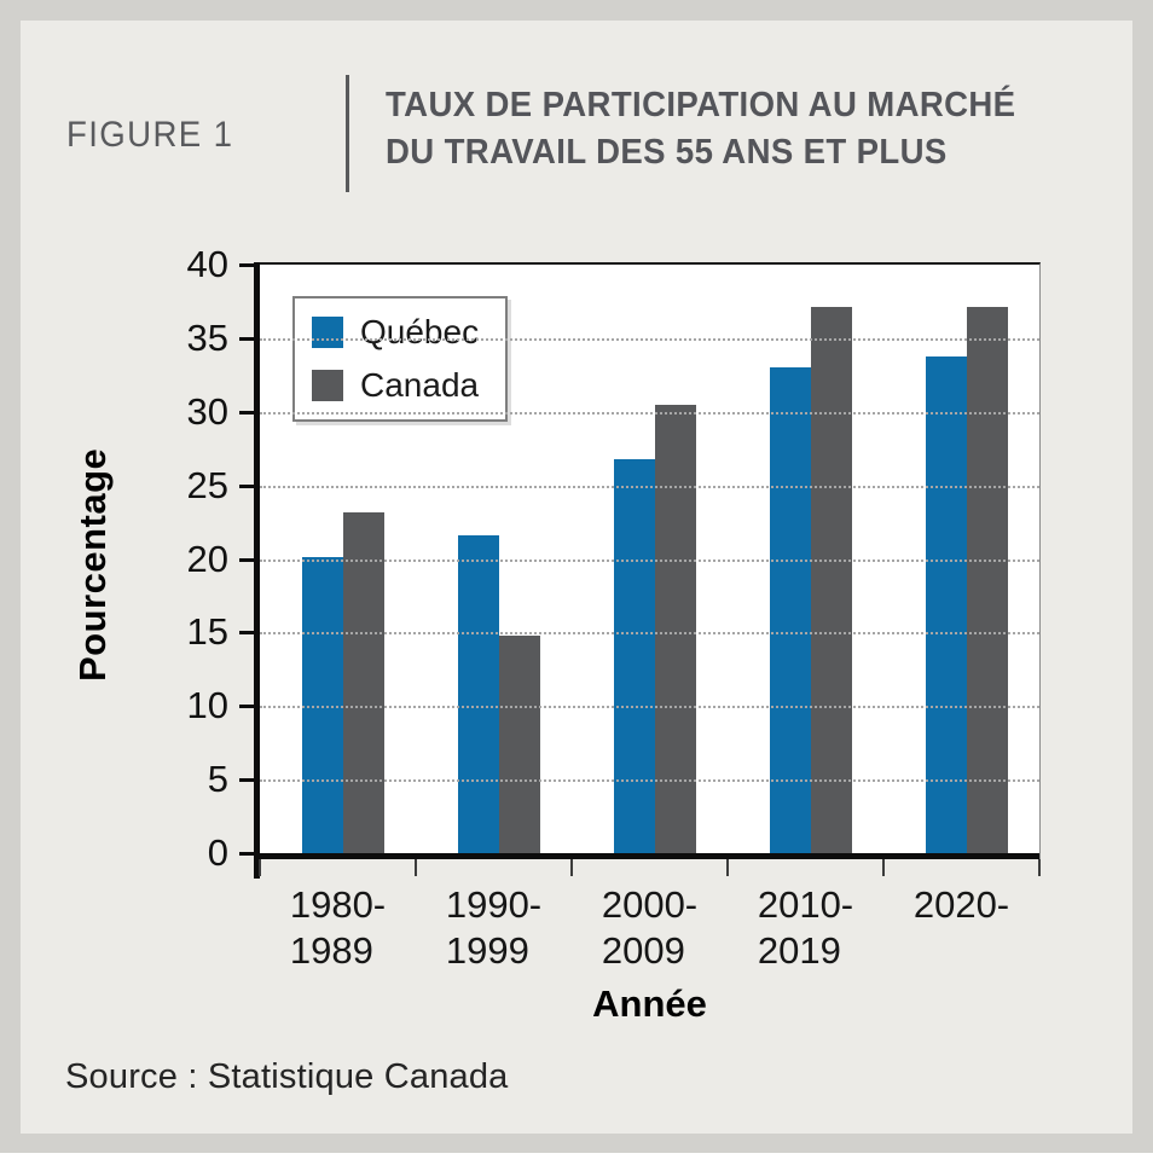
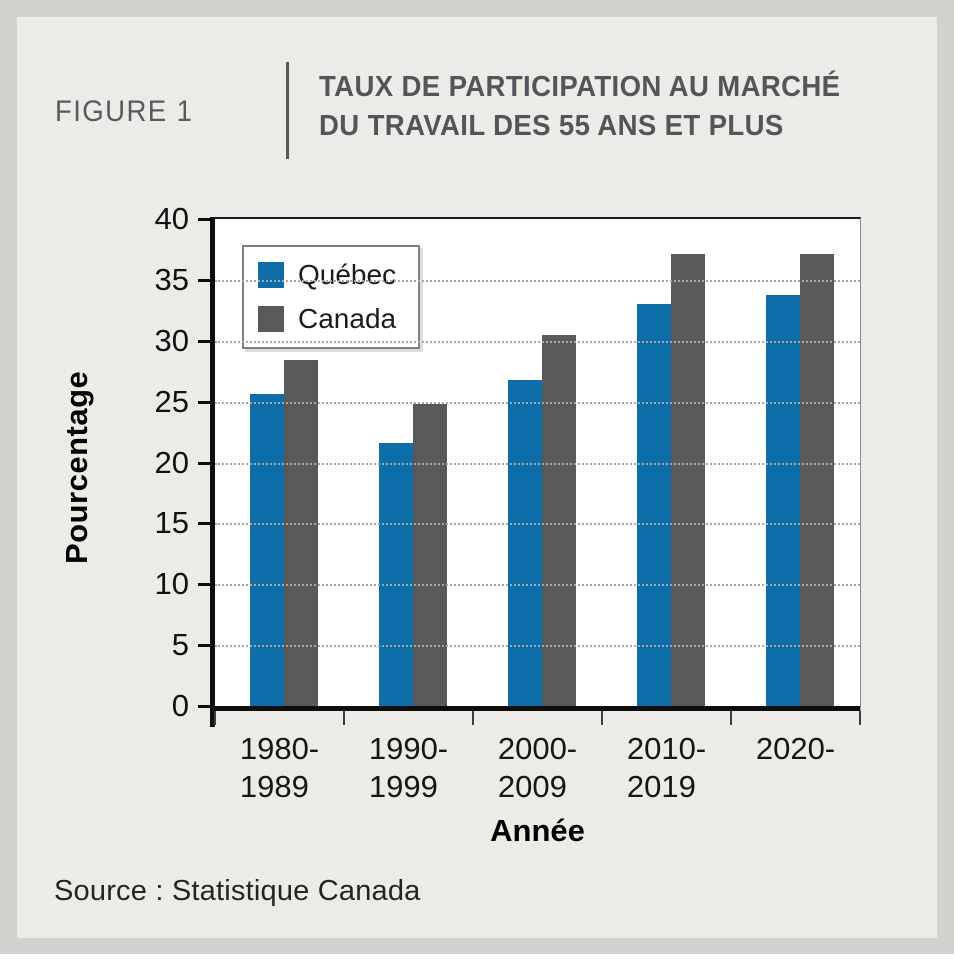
Québec/1980- 1989: 20.1 -> 25.6
Canada/1980- 1989: 23.2 -> 28.4
Canada/1990- 1999: 14.8 -> 24.8
